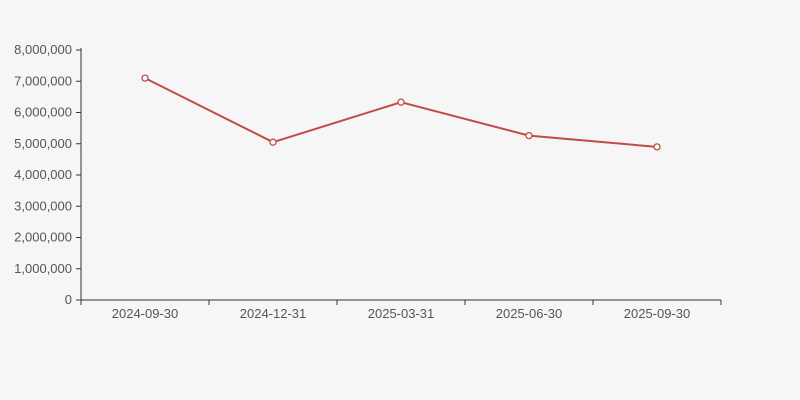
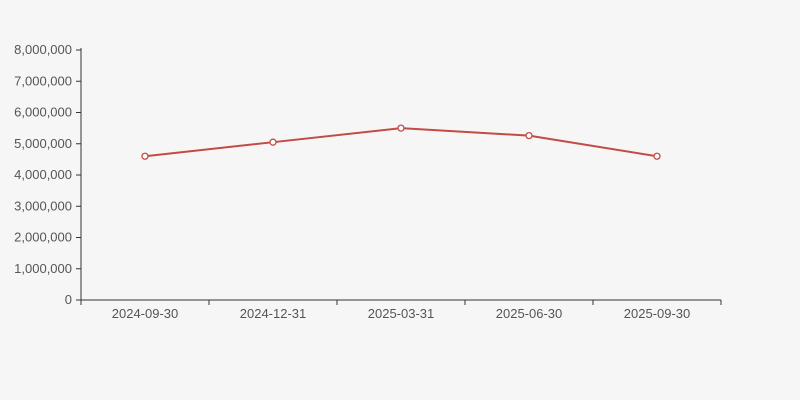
2024-09-30: 7100000 -> 4600000
2025-03-31: 6300000 -> 5500000
2025-09-30: 4900000 -> 4600000
